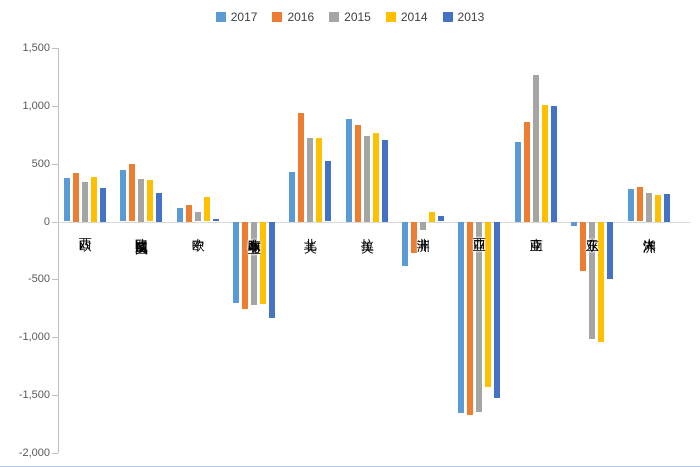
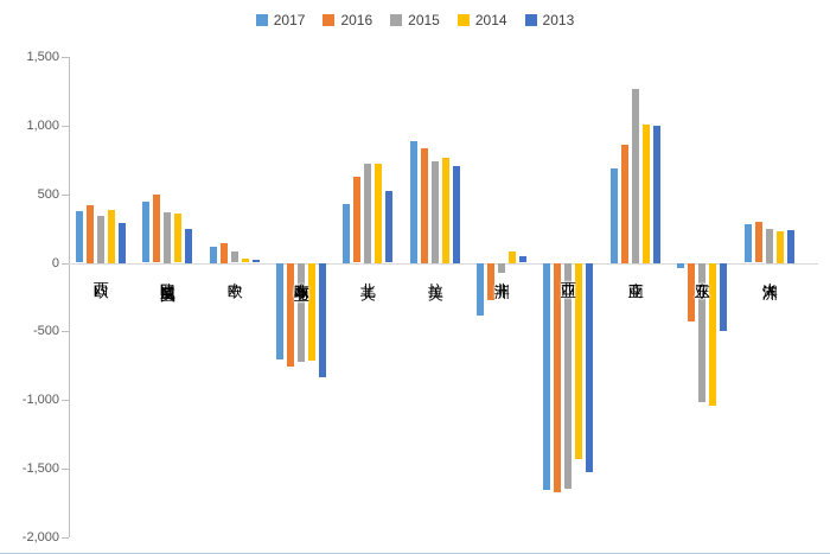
2014/中欧: 210 -> 30
2016/北美: 940 -> 620
